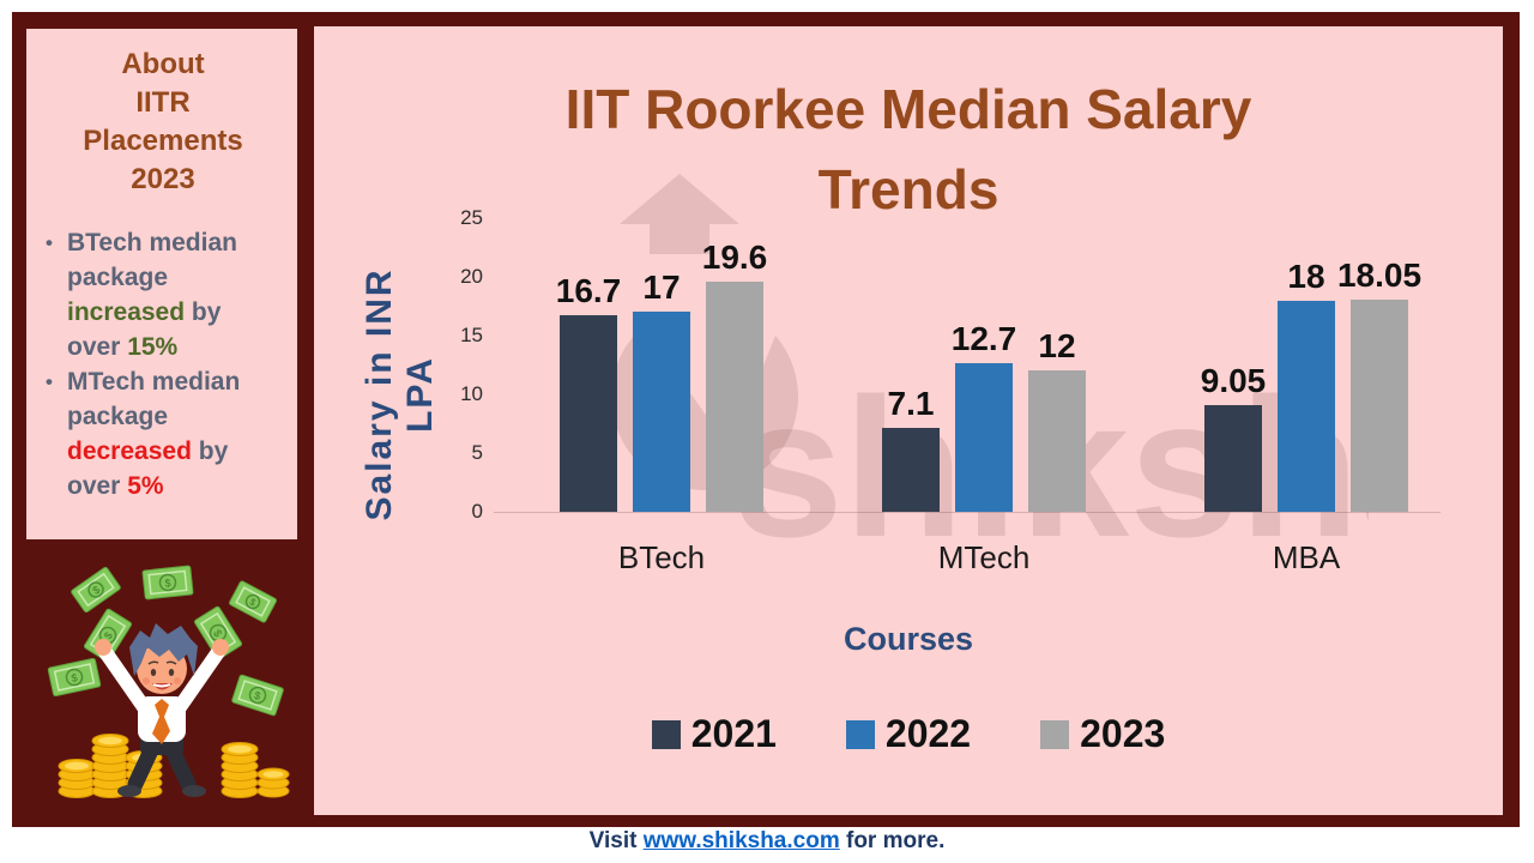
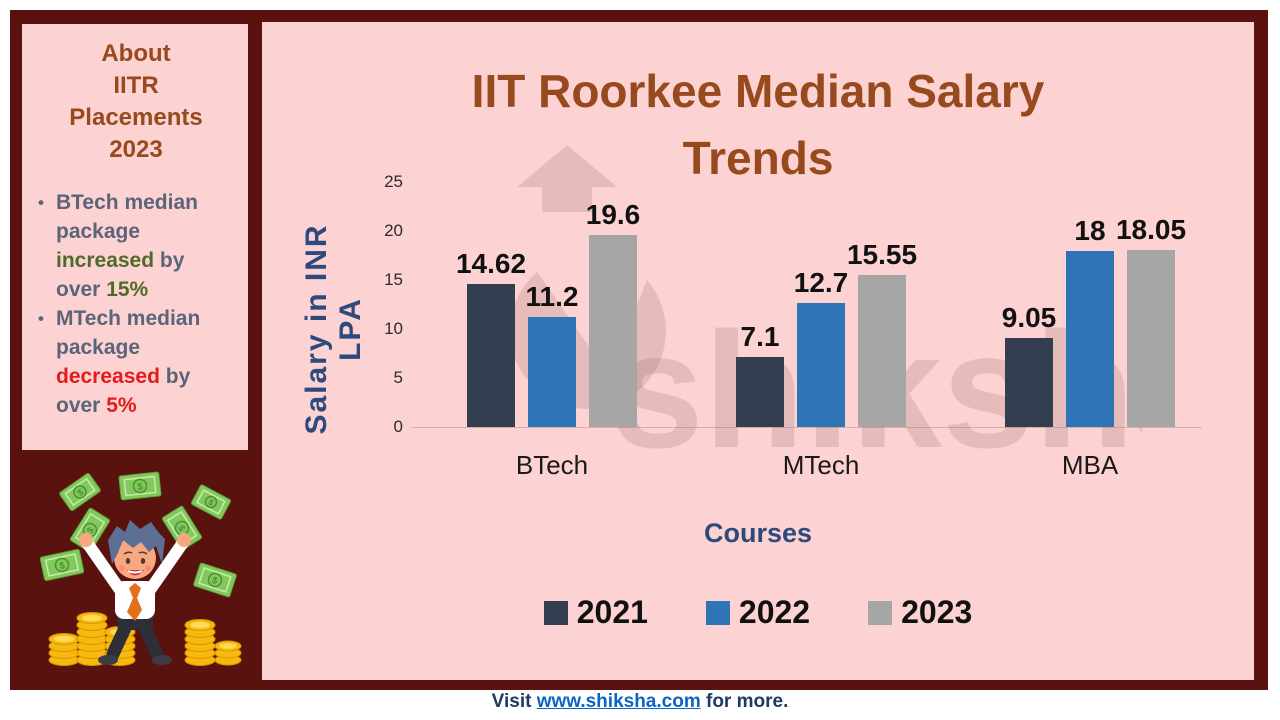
2021/BTech: 16.7 -> 14.62
2022/BTech: 17 -> 11.2
2023/MTech: 12 -> 15.55
